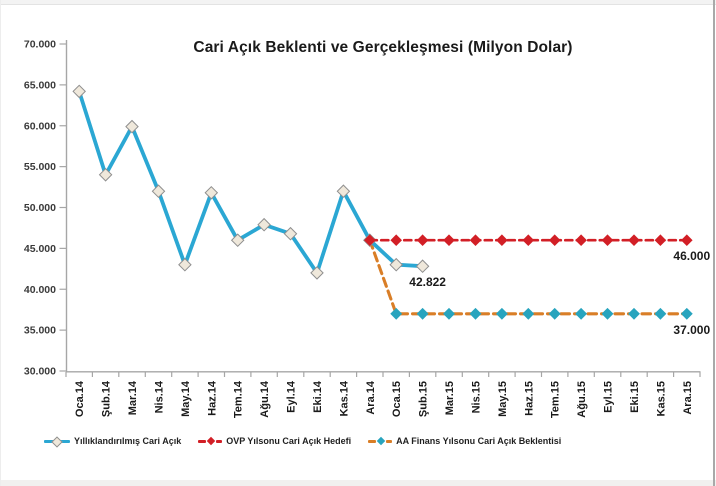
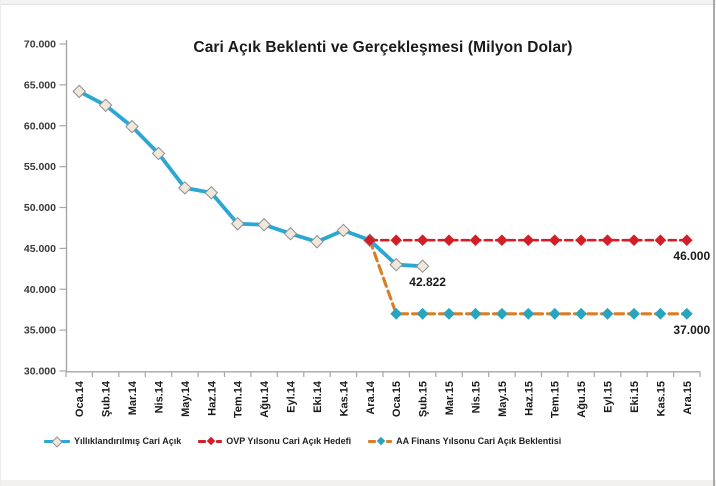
Yıllıklandırılmış Cari Açık/Şub.14: 54000 -> 62000
Yıllıklandırılmış Cari Açık/Nis.14: 52000 -> 57000
Yıllıklandırılmış Cari Açık/May.14: 43000 -> 52000
Yıllıklandırılmış Cari Açık/Tem.14: 46000 -> 48000
Yıllıklandırılmış Cari Açık/Eki.14: 42000 -> 46000
Yıllıklandırılmış Cari Açık/Kas.14: 52000 -> 47000
